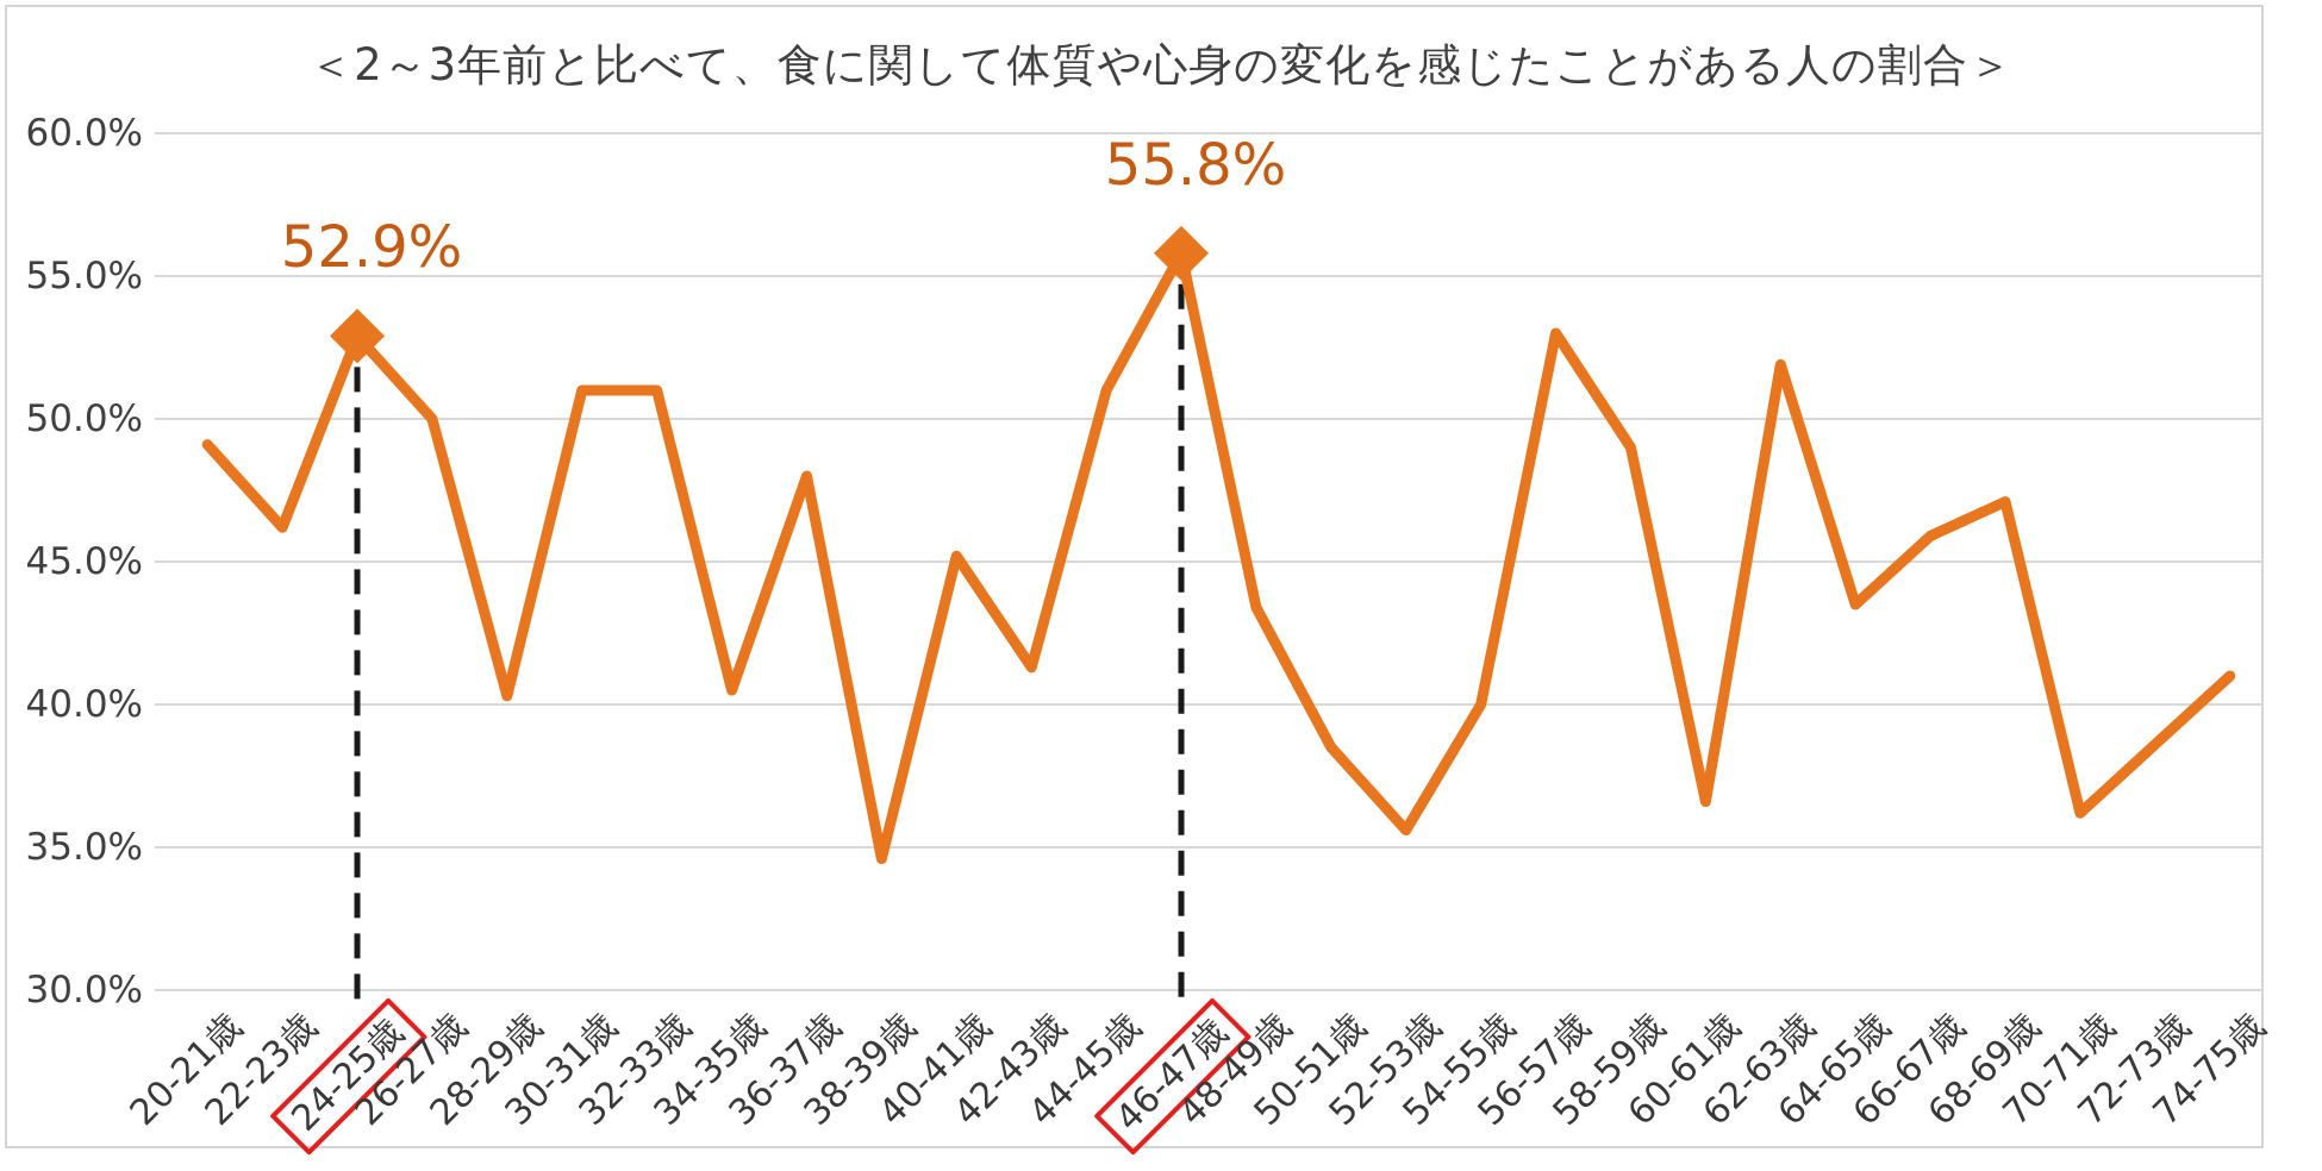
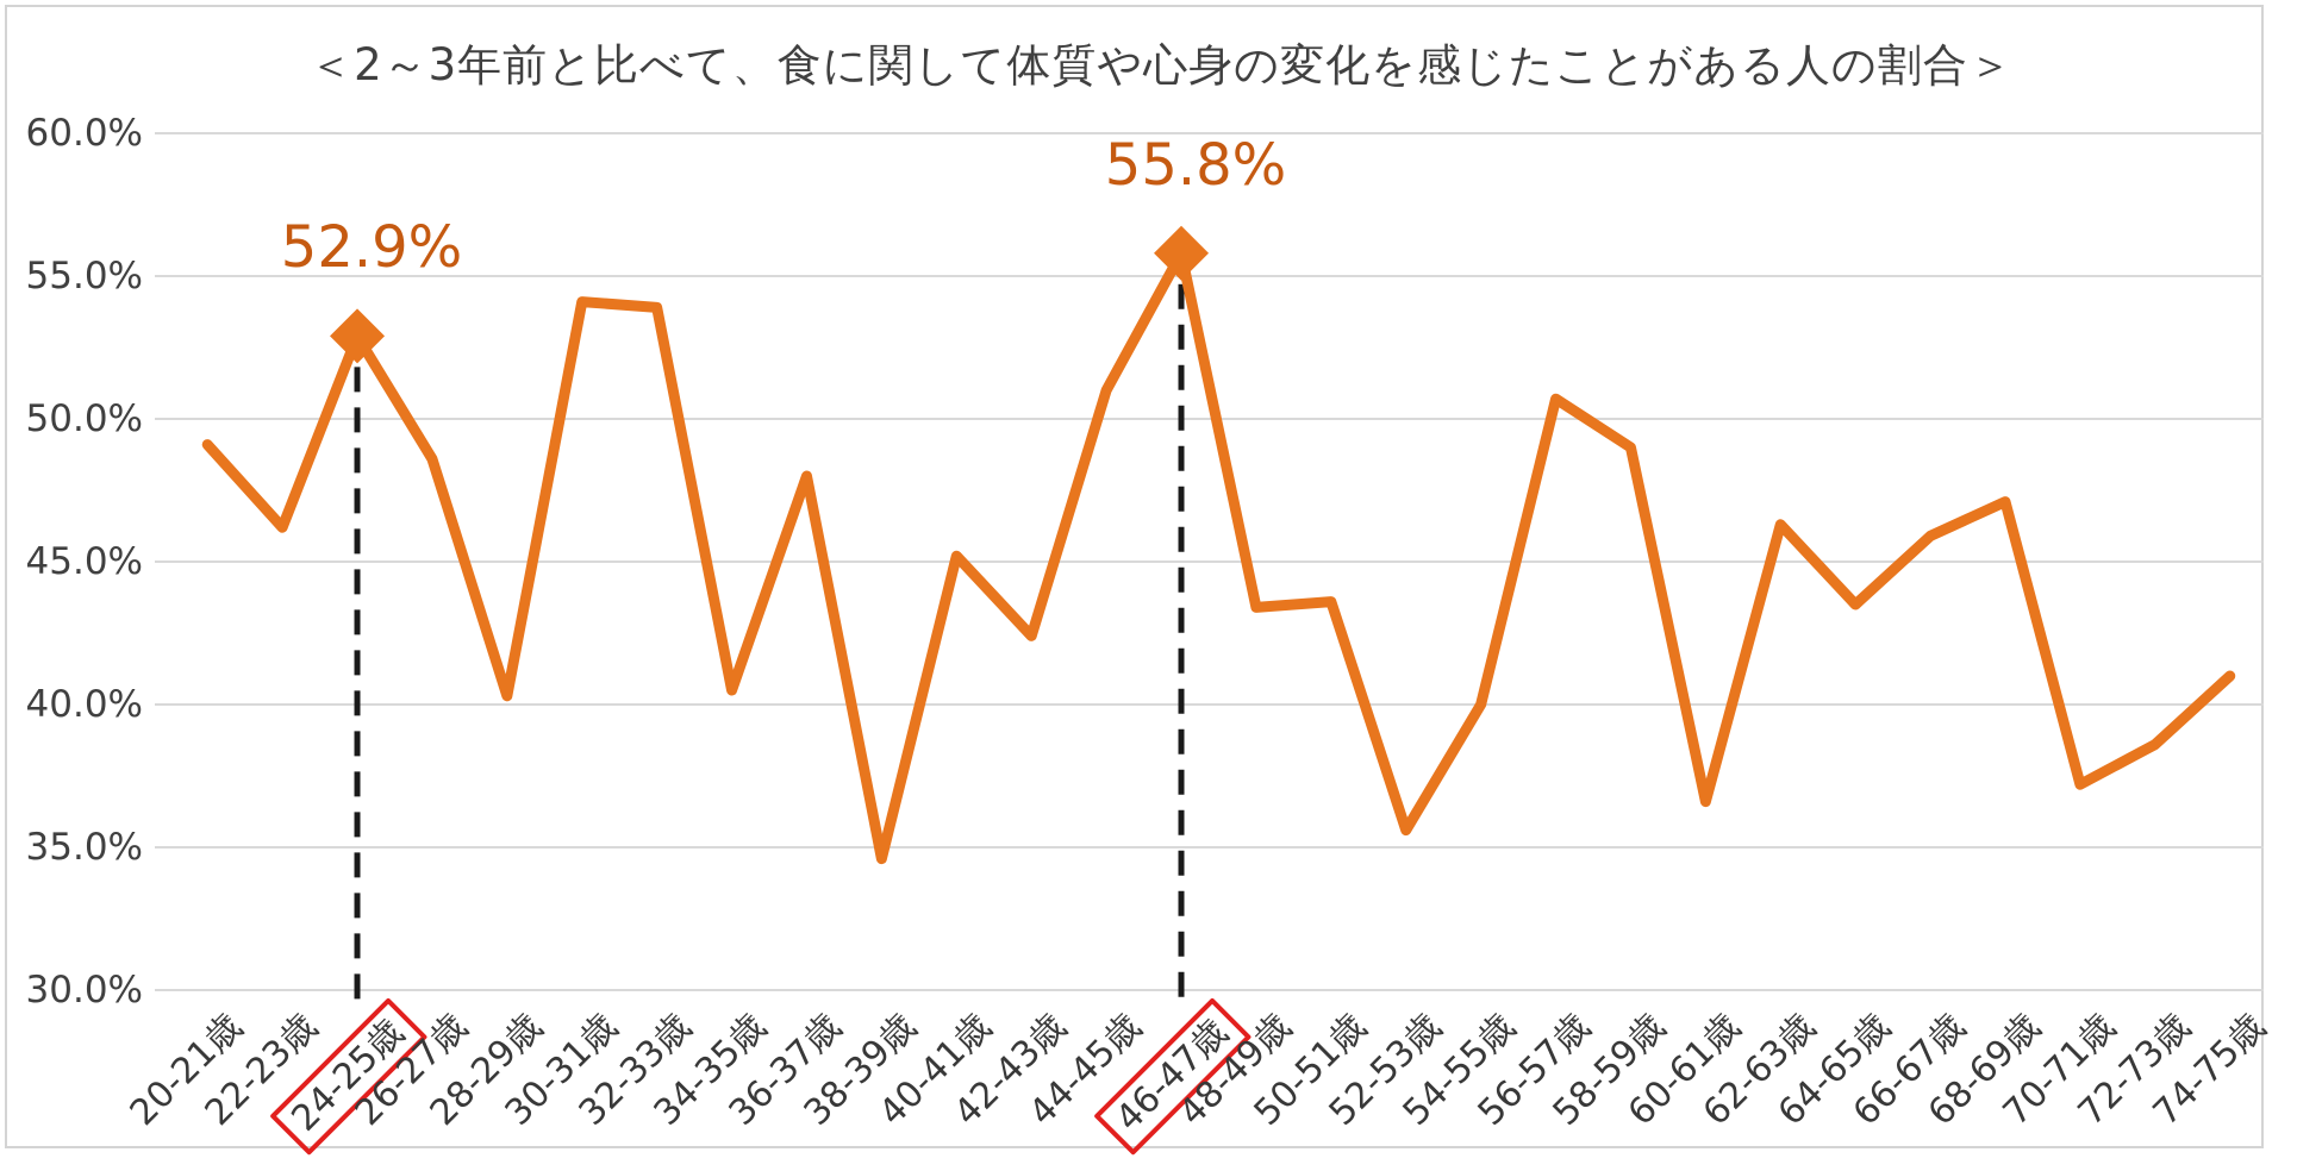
26-27歳: 50.0% -> 48.6%
30-31歳: 51.0% -> 54.1%
32-33歳: 51.0% -> 53.9%
42-43歳: 41.3% -> 42.4%
50-51歳: 38.5% -> 43.6%
56-57歳: 53.0% -> 50.7%
62-63歳: 51.9% -> 46.3%
70-71歳: 36.2% -> 37.2%
